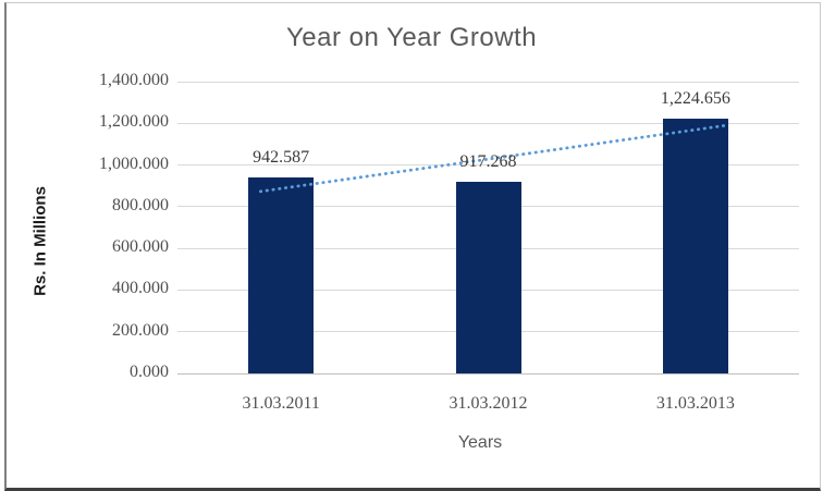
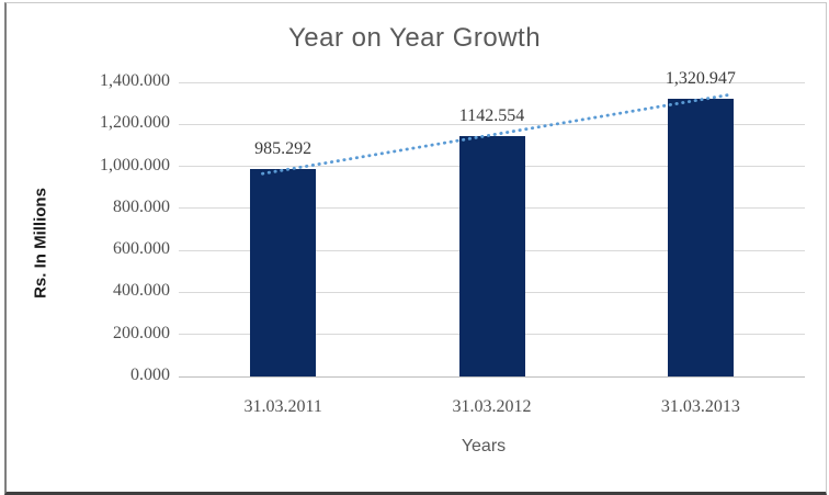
31.03.2011: 942.587 -> 985.292
31.03.2012: 917.268 -> 1142.554
31.03.2013: 1,224.656 -> 1,320.947
